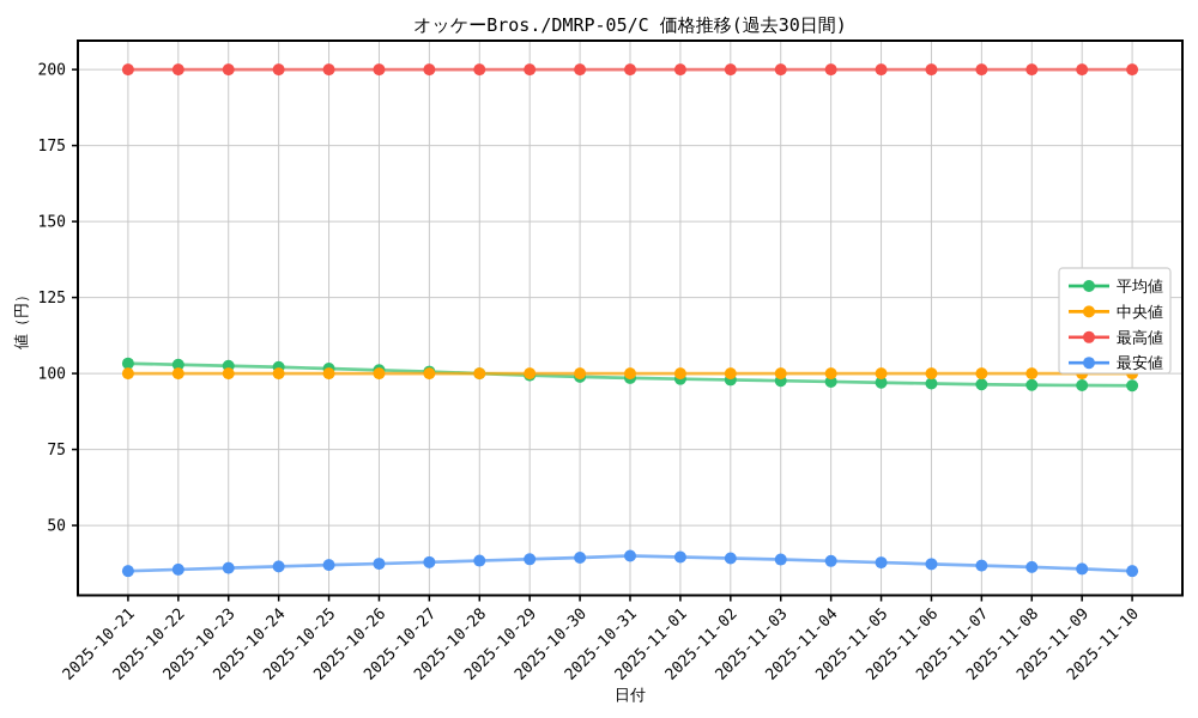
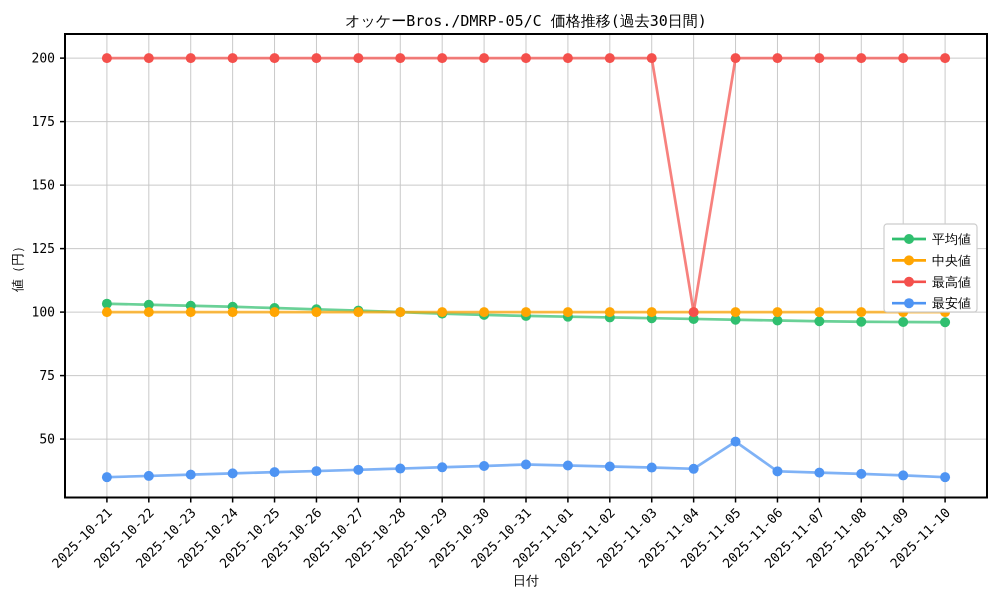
最高値/2025-11-04: 200 -> 100
最安値/2025-11-05: 38 -> 49
